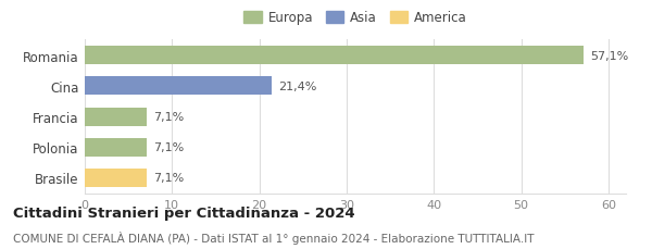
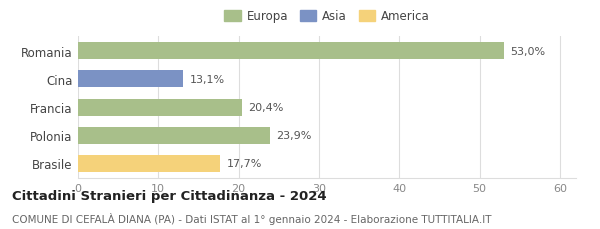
Romania: 57,1% -> 53,0%
Cina: 21,4% -> 13,1%
Francia: 7,1% -> 20,4%
Polonia: 7,1% -> 23,9%
Brasile: 7,1% -> 17,7%
